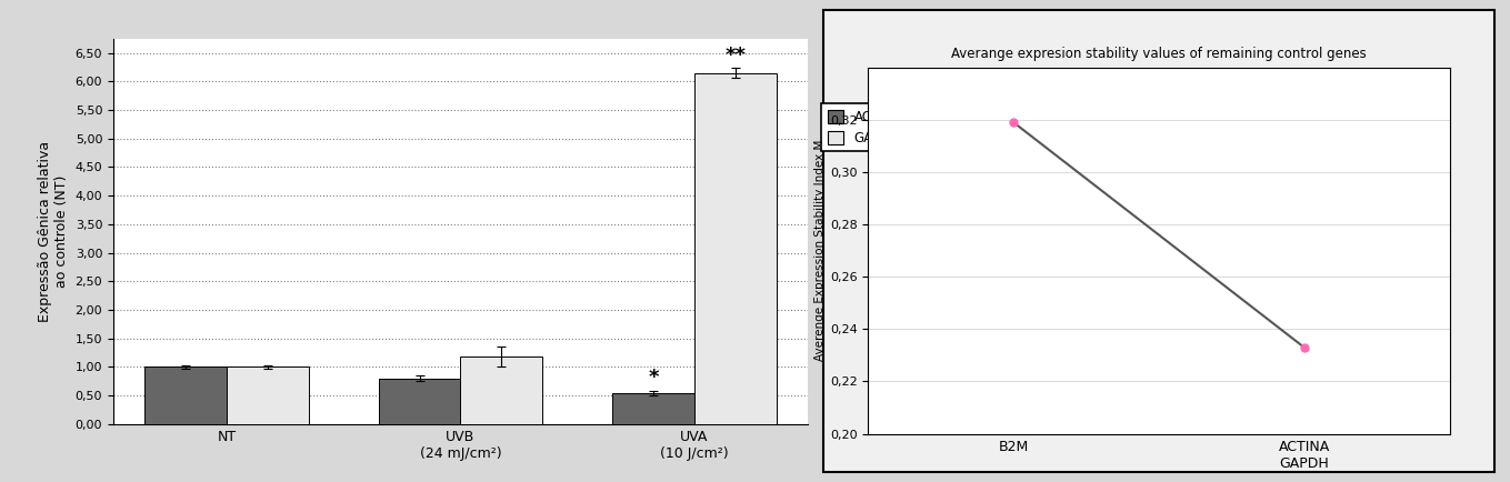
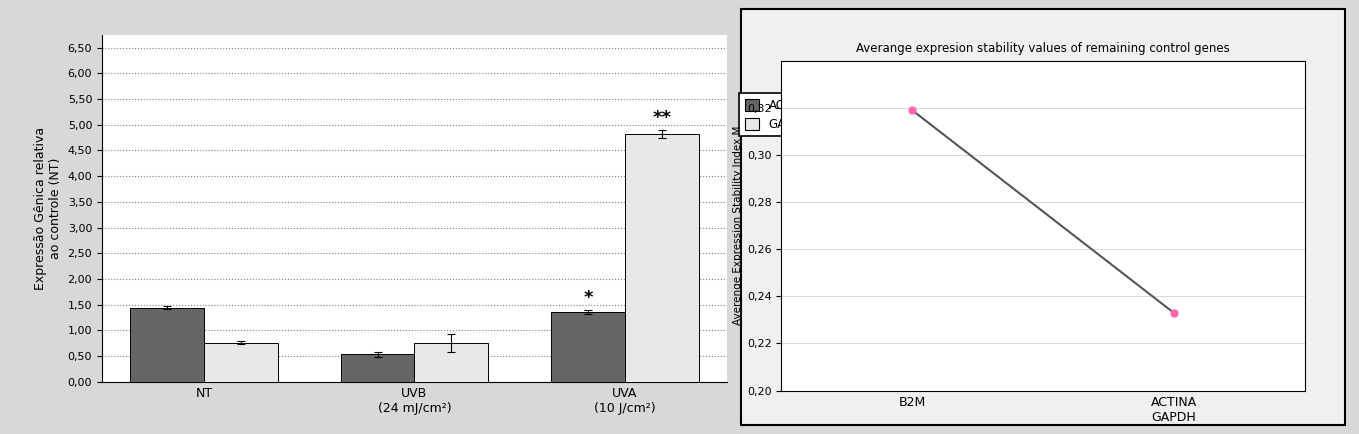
ACTIIIA/NT: 1,00 -> 1,44
GAPDH/NT: 1,00 -> 0,76
ACTIIIA/UVB (24 mJ/cm²): 0,80 -> 0,54
GAPDH/UVB (24 mJ/cm²): 1,18 -> 0,76
ACTIIIA/UVA (10 J/cm²): 0,55 -> 1,36
GAPDH/UVA (10 J/cm²): 6,15 -> 4,82
